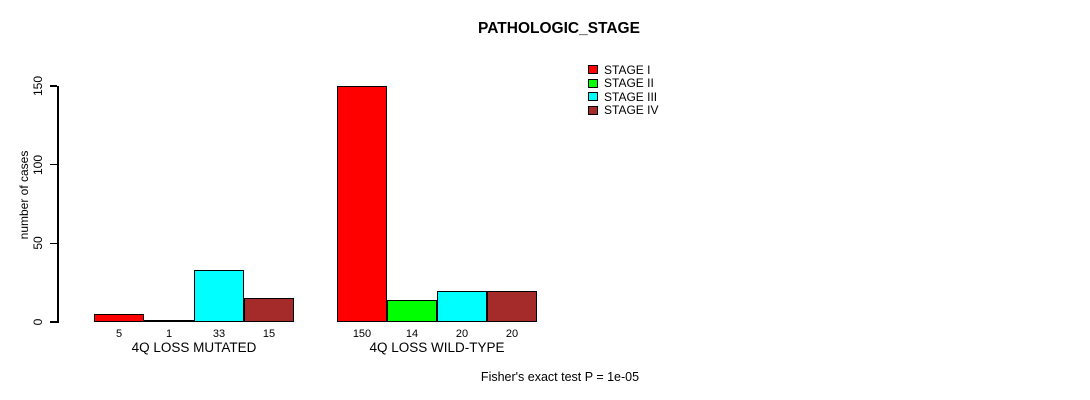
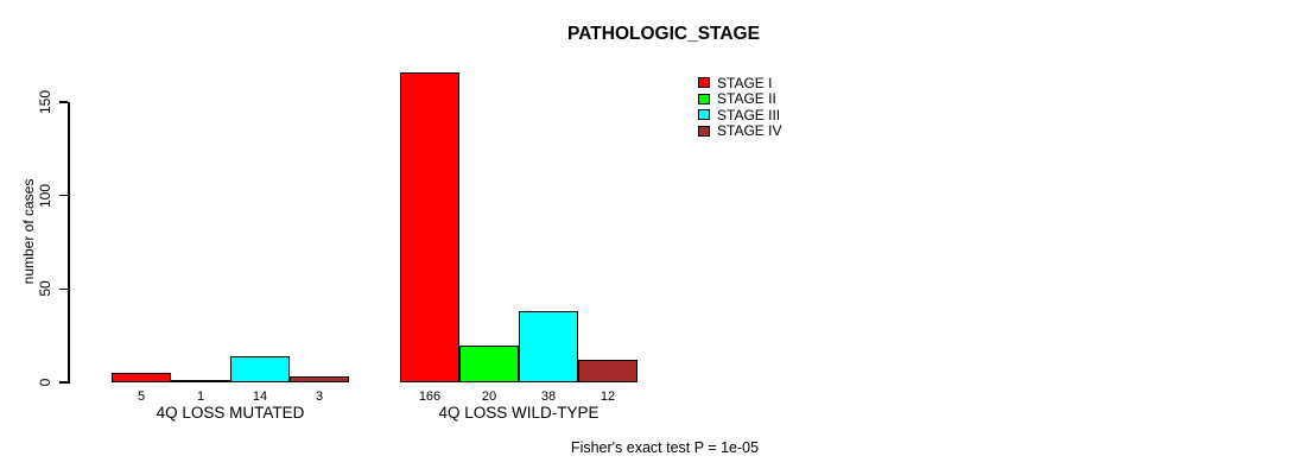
STAGE III/4Q LOSS MUTATED: 33 -> 14
STAGE IV/4Q LOSS MUTATED: 15 -> 3
STAGE I/4Q LOSS WILD-TYPE: 150 -> 166
STAGE II/4Q LOSS WILD-TYPE: 14 -> 20
STAGE III/4Q LOSS WILD-TYPE: 20 -> 38
STAGE IV/4Q LOSS WILD-TYPE: 20 -> 12
